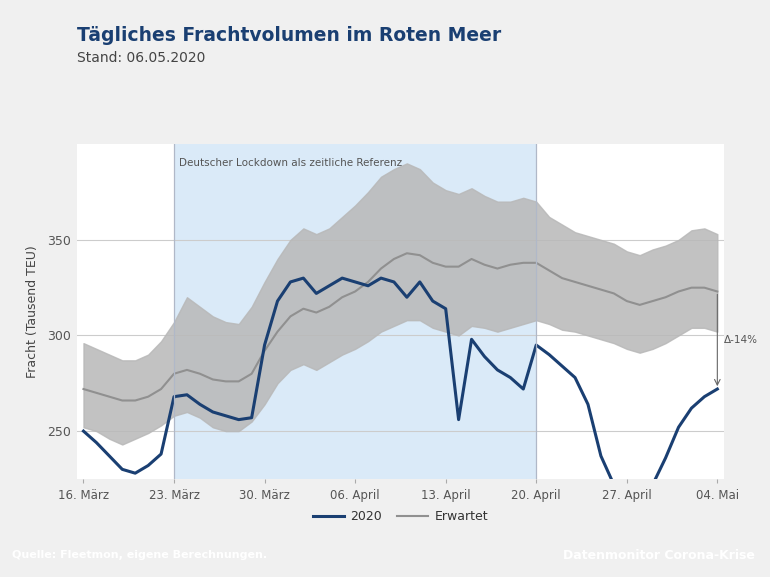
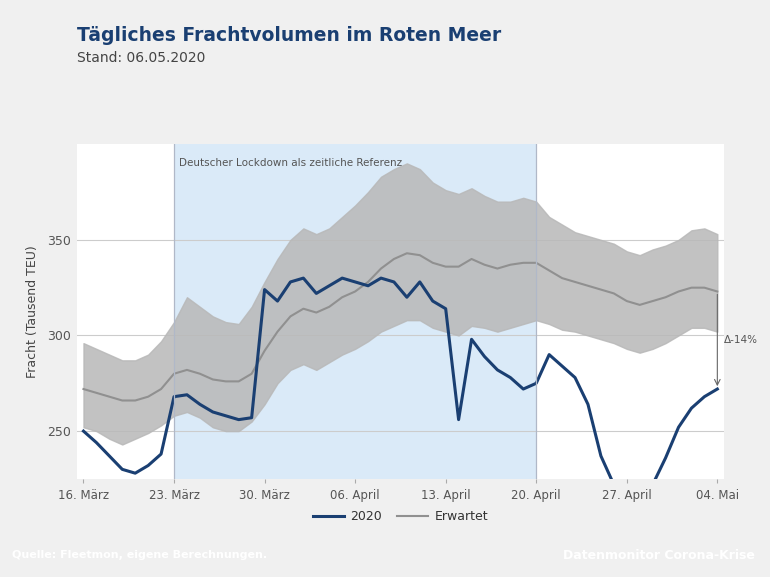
2020/30. März: 295 -> 324
2020/20. April: 295 -> 275
